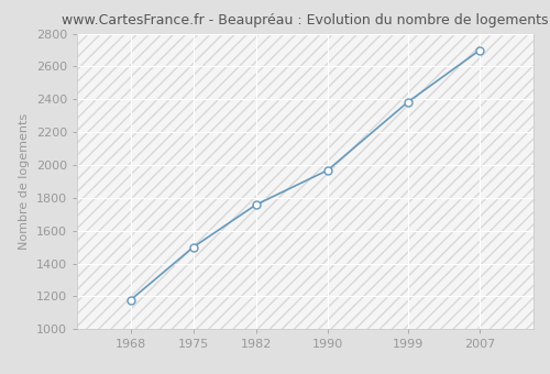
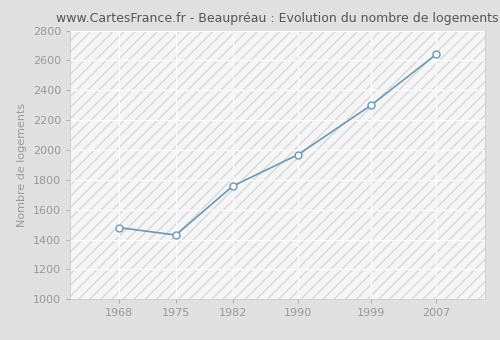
1968: 1180 -> 1480
1975: 1500 -> 1430
1999: 2380 -> 2300
2007: 2700 -> 2640
